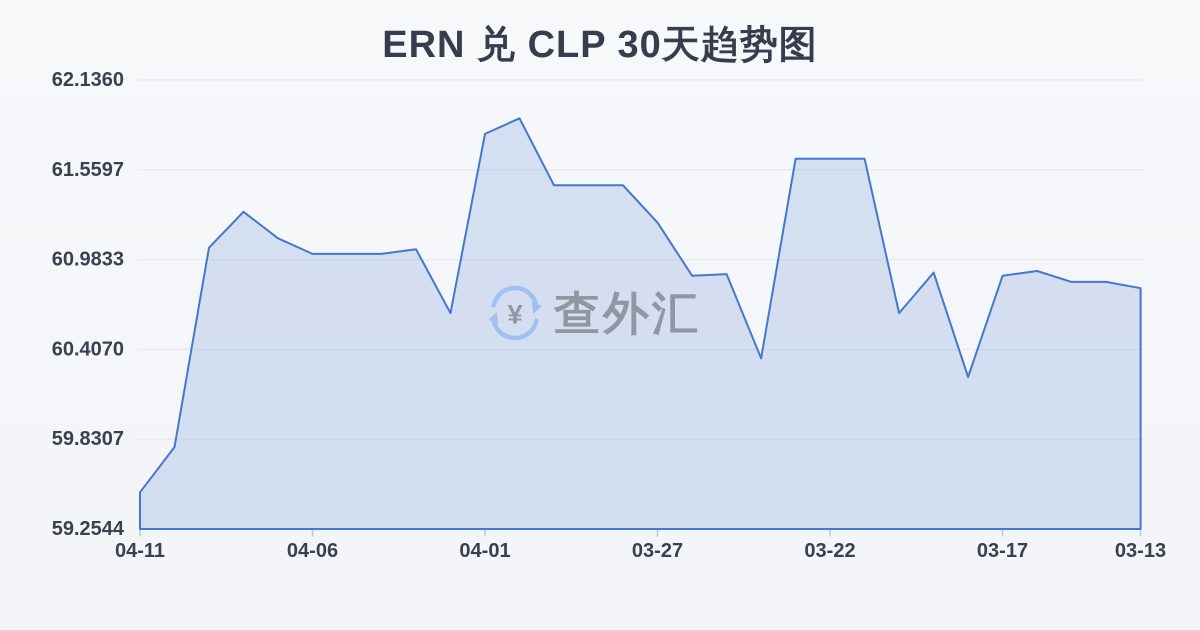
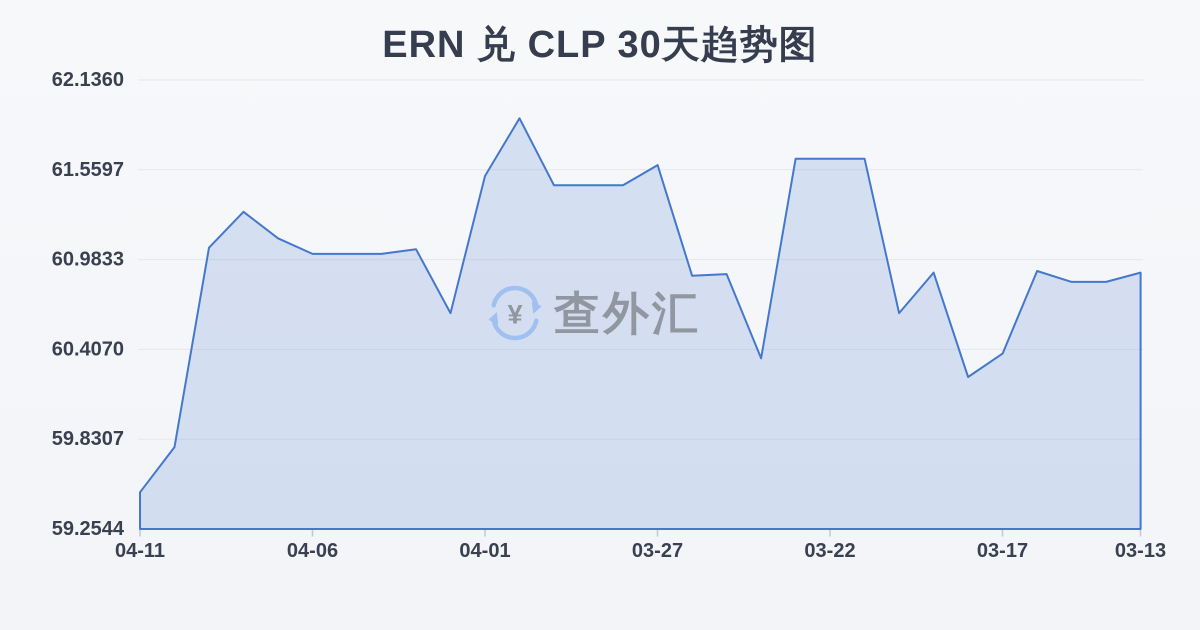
04-01: 61.79 -> 61.52
03-27: 61.22 -> 61.59
03-17: 60.88 -> 60.38
03-13: 60.80 -> 60.90
